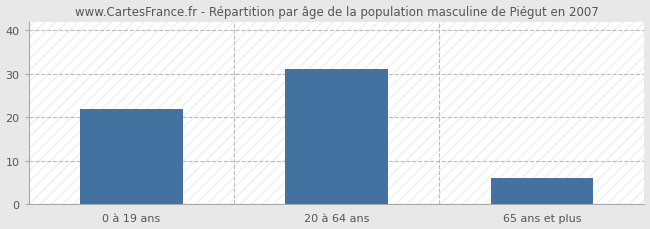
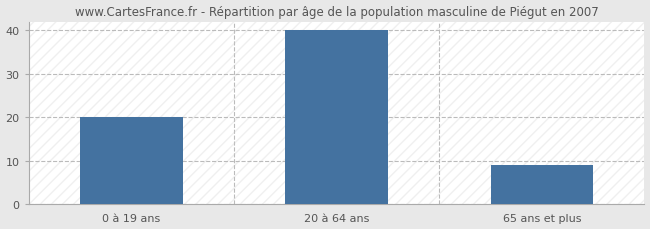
0 à 19 ans: 22 -> 20
20 à 64 ans: 31 -> 40
65 ans et plus: 6 -> 9
